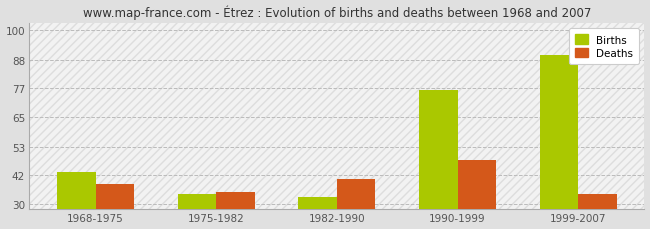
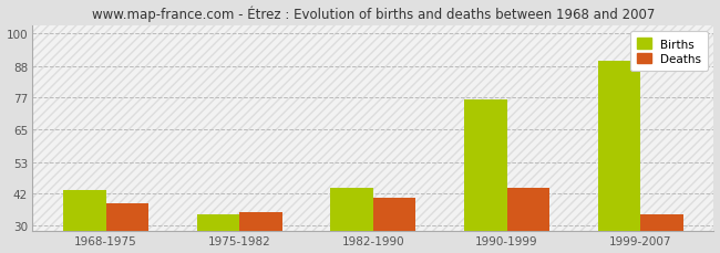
Births/1982-1990: 33 -> 44
Deaths/1990-1999: 48 -> 44
